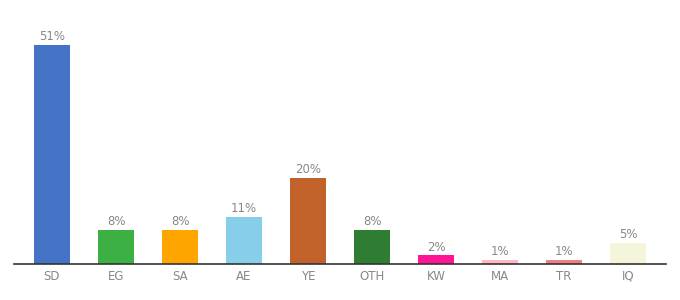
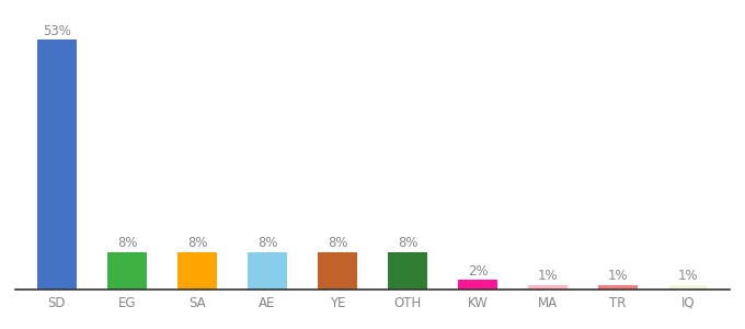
SD: 51% -> 53%
AE: 11% -> 8%
YE: 20% -> 8%
IQ: 5% -> 1%
